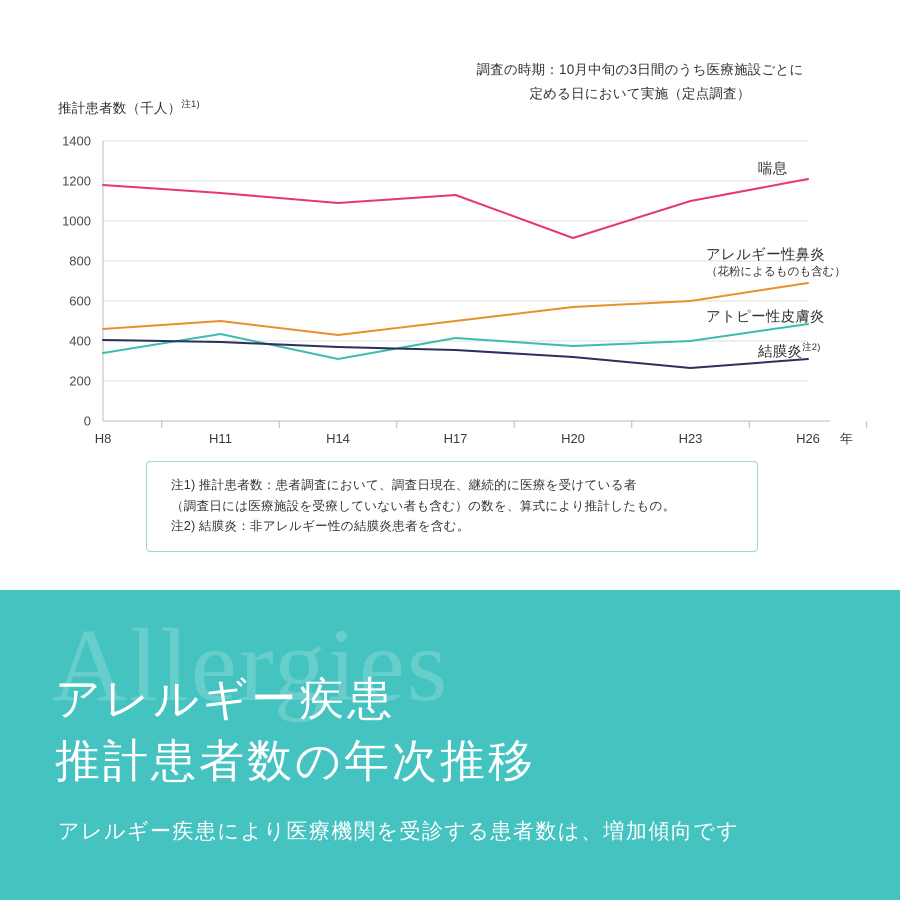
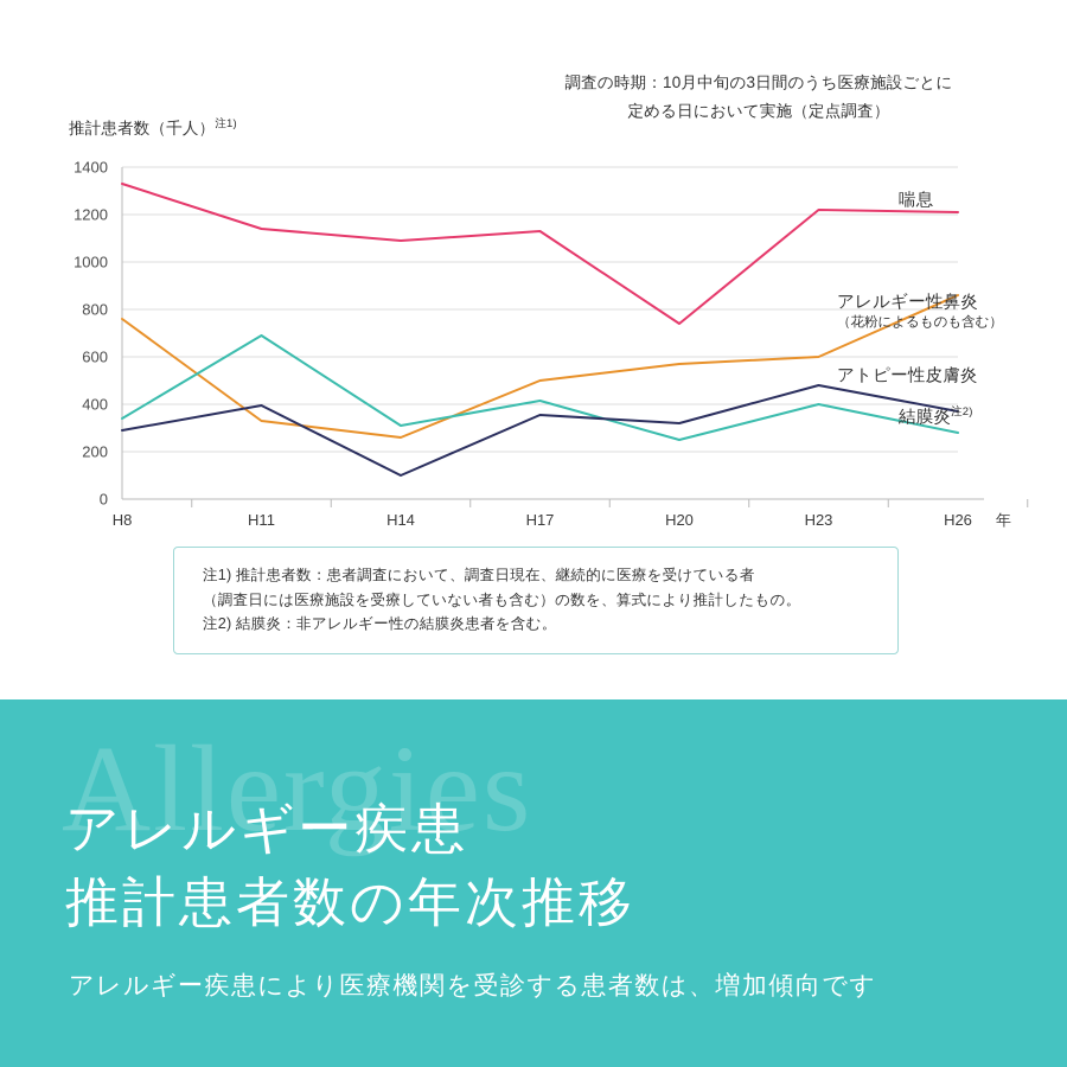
喘息/H8: 1180 -> 1330
アレルギー性鼻炎（花粉によるものも含む）/H8: 460 -> 760
結膜炎/H8: 400 -> 290
アレルギー性鼻炎（花粉によるものも含む）/H11: 500 -> 330
アトピー性皮膚炎/H11: 440 -> 690
アレルギー性鼻炎（花粉によるものも含む）/H14: 430 -> 260
結膜炎/H14: 370 -> 100
喘息/H20: 920 -> 740
アトピー性皮膚炎/H20: 380 -> 250
喘息/H23: 1100 -> 1220
結膜炎/H23: 260 -> 480
アレルギー性鼻炎（花粉によるものも含む）/H26: 690 -> 860
アトピー性皮膚炎/H26: 480 -> 280
結膜炎/H26: 310 -> 370
